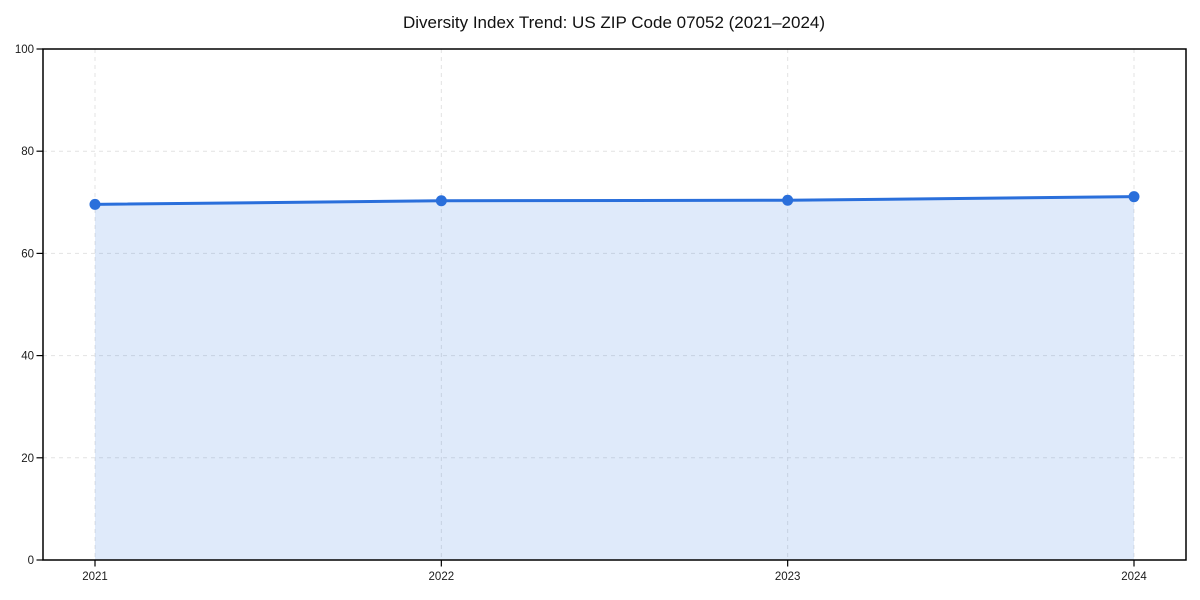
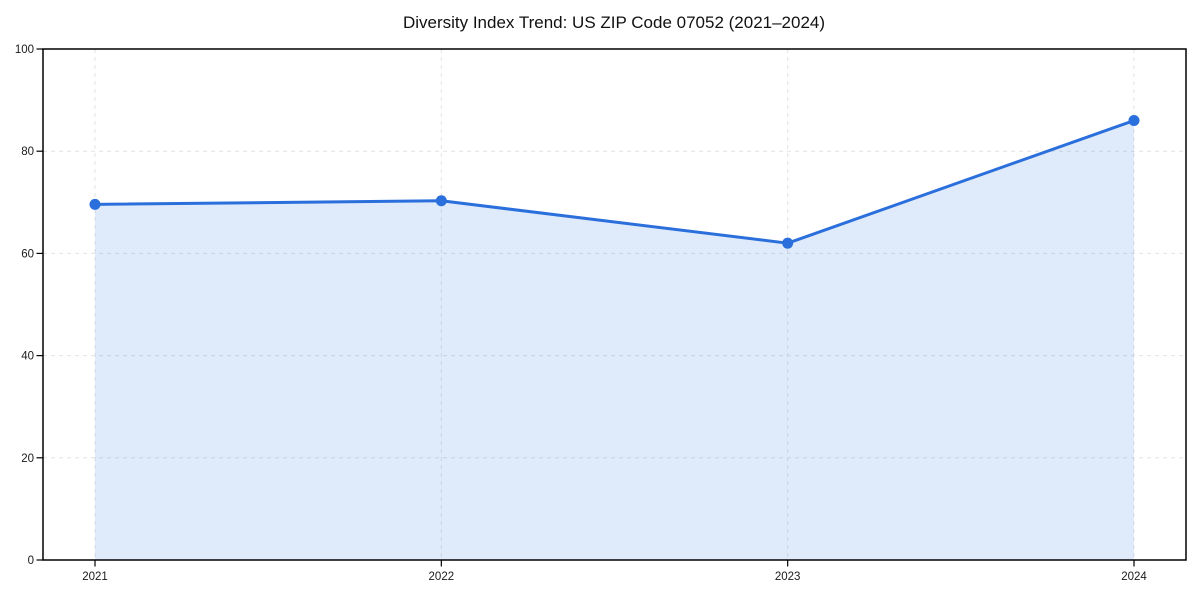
2023: 70 -> 62
2024: 71 -> 86
